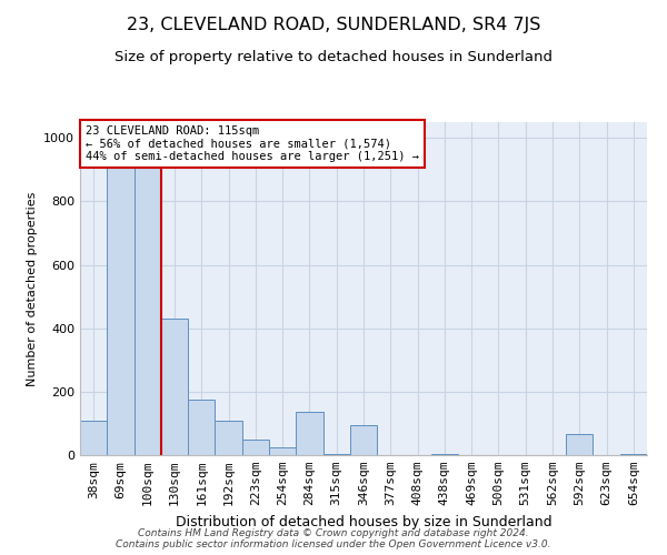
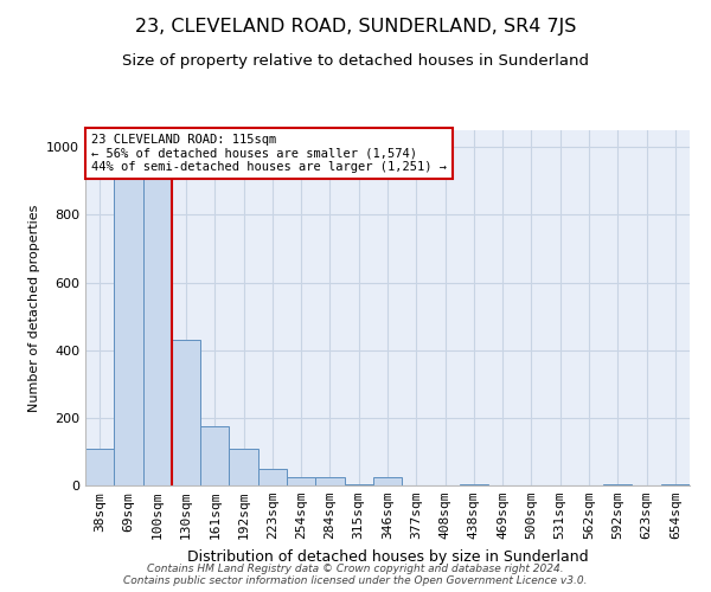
284sqm: 135 -> 25
346sqm: 95 -> 25
592sqm: 65 -> 5
